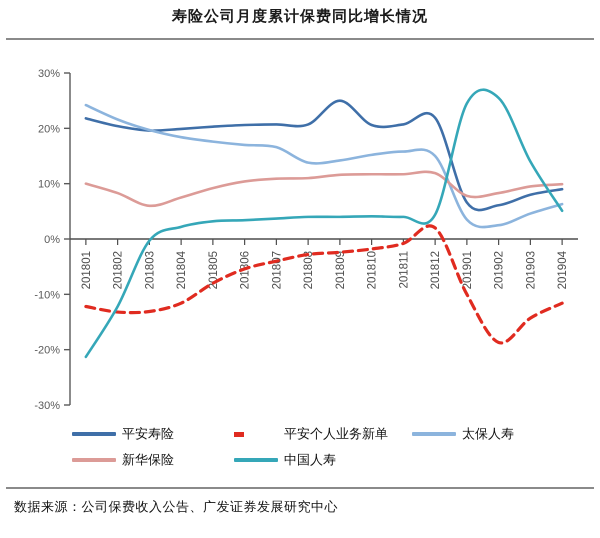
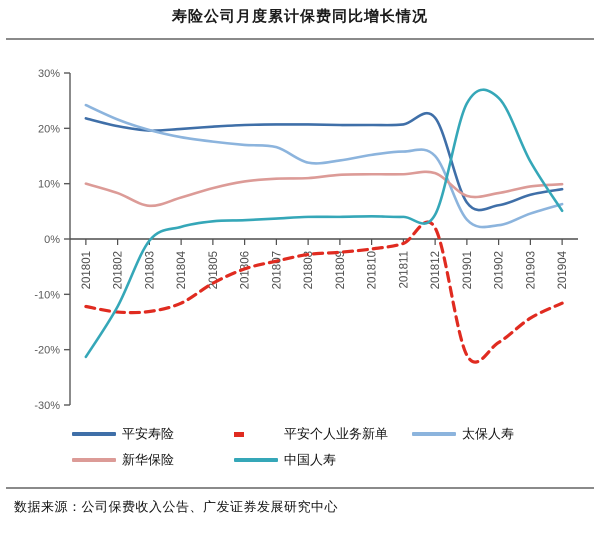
平安寿险/201809: 25% -> 21%
平安个人业务新单/201901: -10% -> -21%
